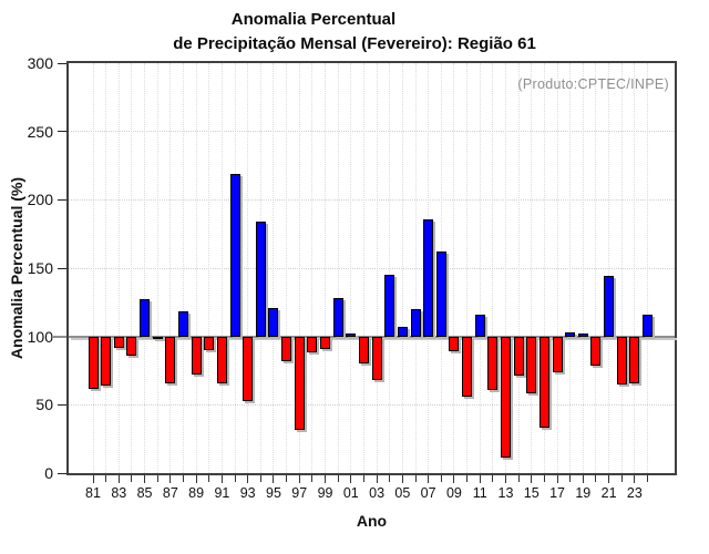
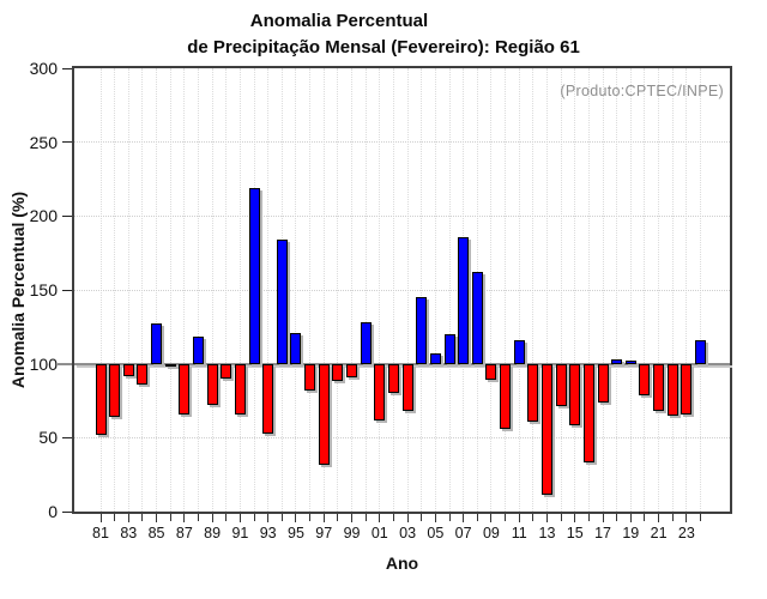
81: 62 -> 52
01: 102 -> 62
21: 144 -> 68
